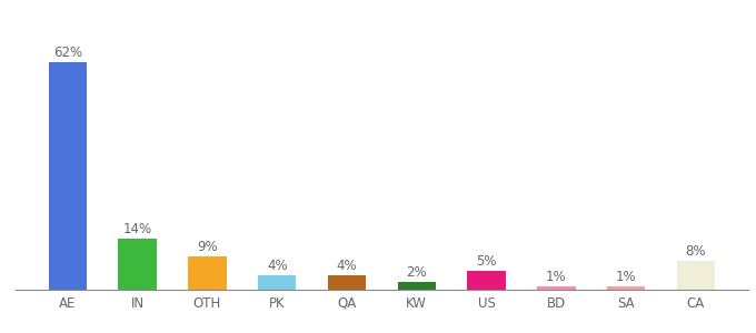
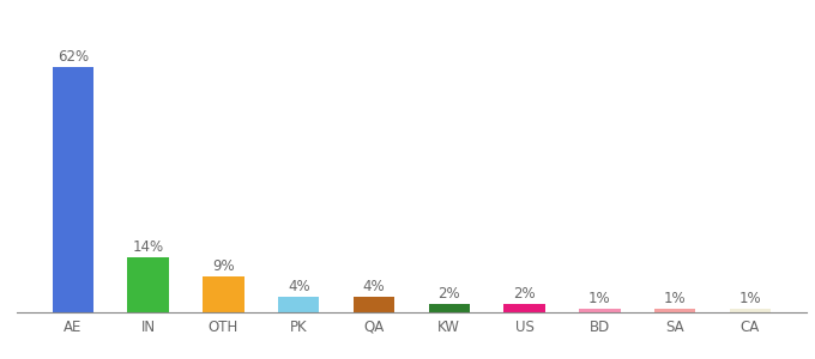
US: 5% -> 2%
CA: 8% -> 1%
